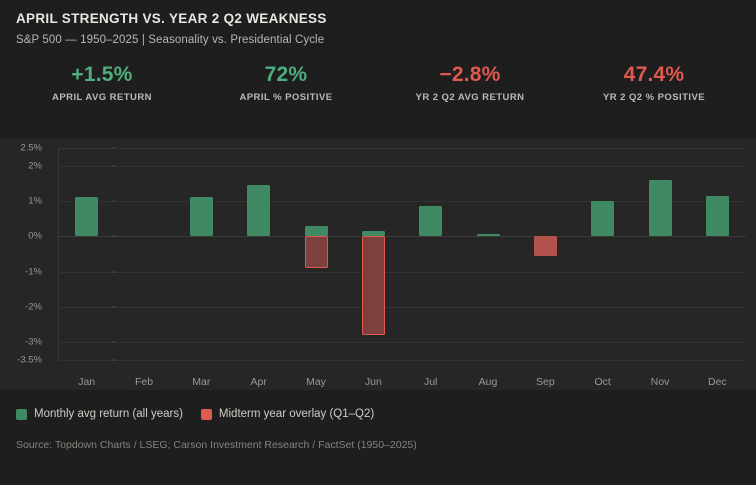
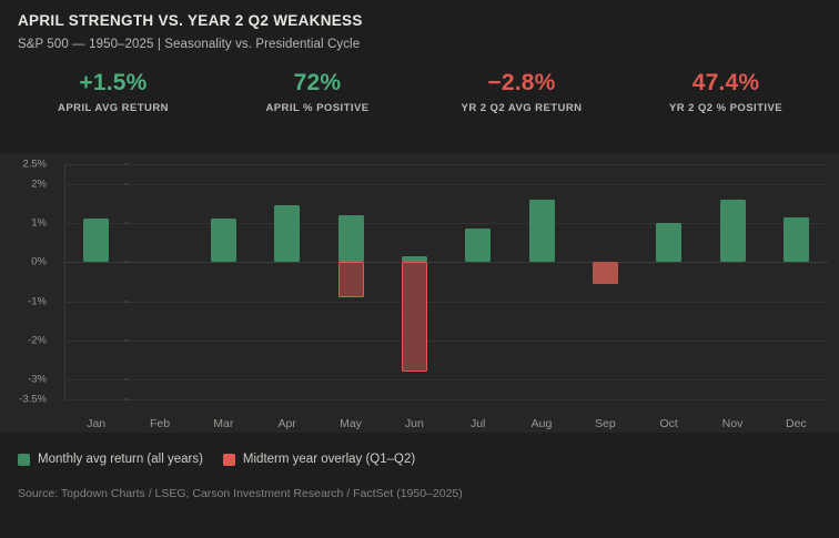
Monthly avg return (all years)/May: 0.3% -> 1.2%
Monthly avg return (all years)/Aug: 0.1% -> 1.6%
